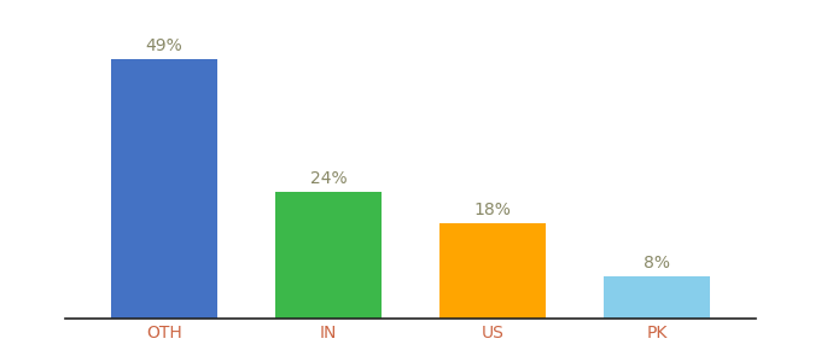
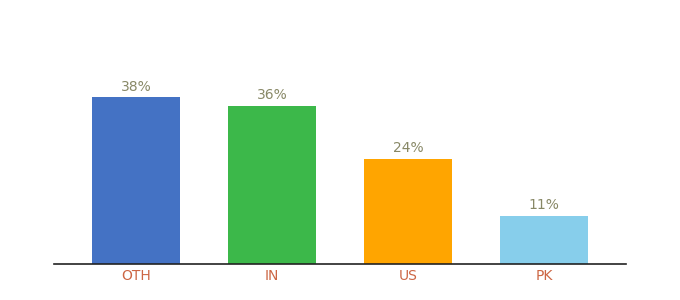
OTH: 49% -> 38%
IN: 24% -> 36%
US: 18% -> 24%
PK: 8% -> 11%
